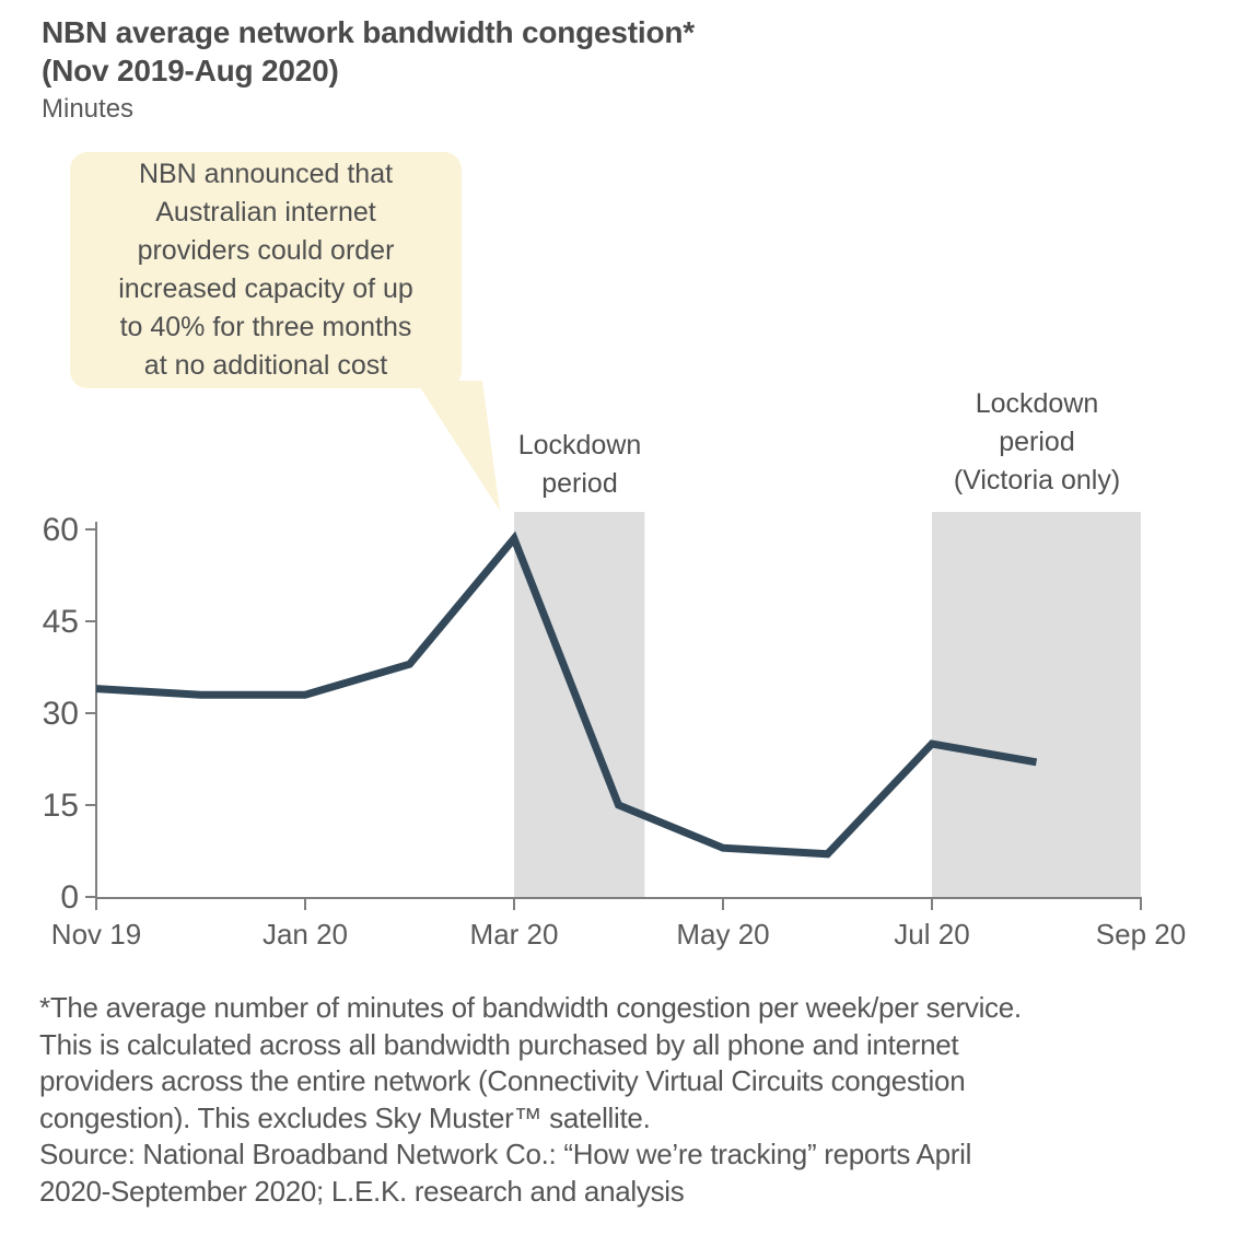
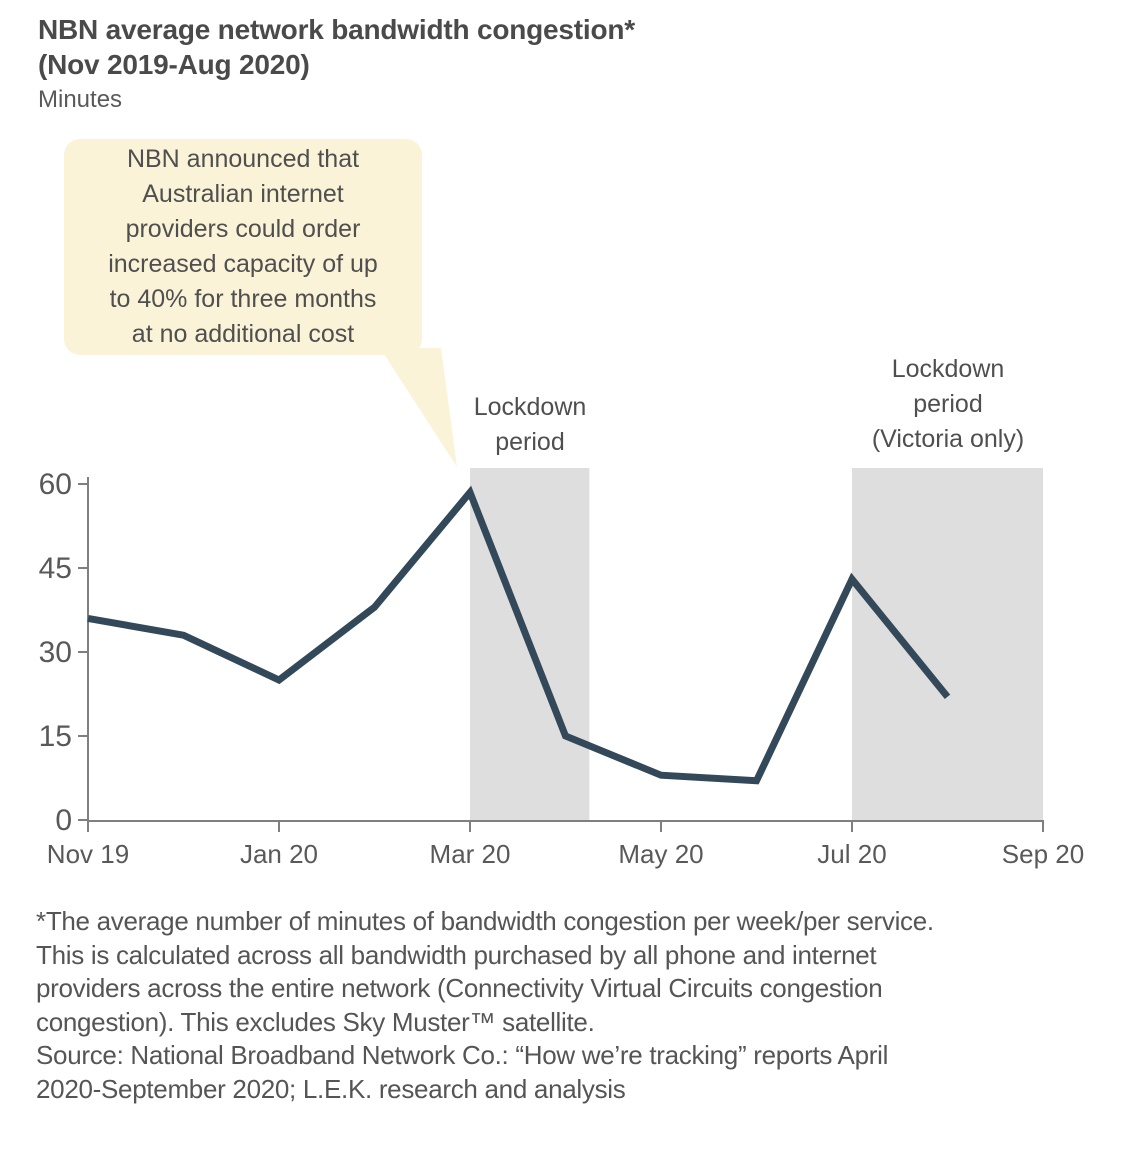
Nov 19: 34 -> 36
Jan 20: 33 -> 25
Jul 20: 25 -> 43
